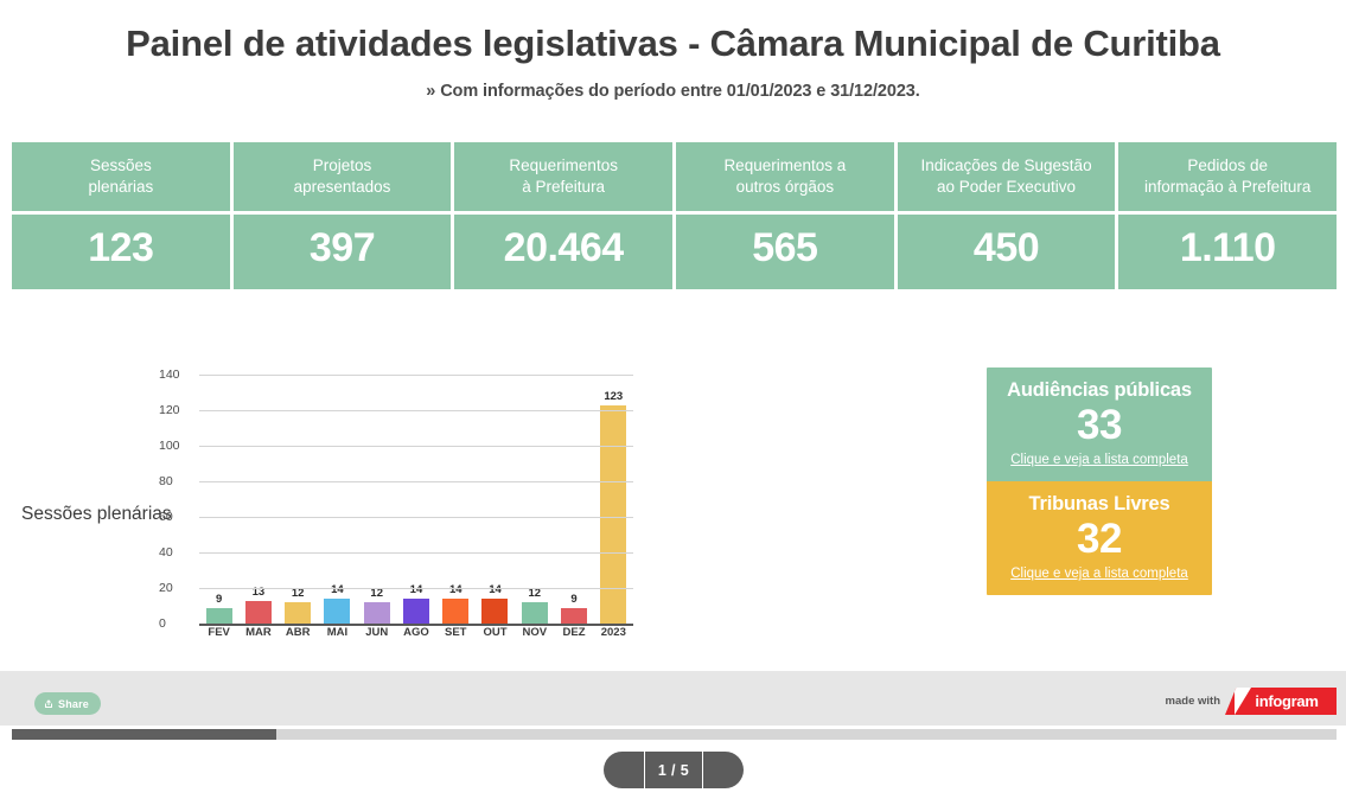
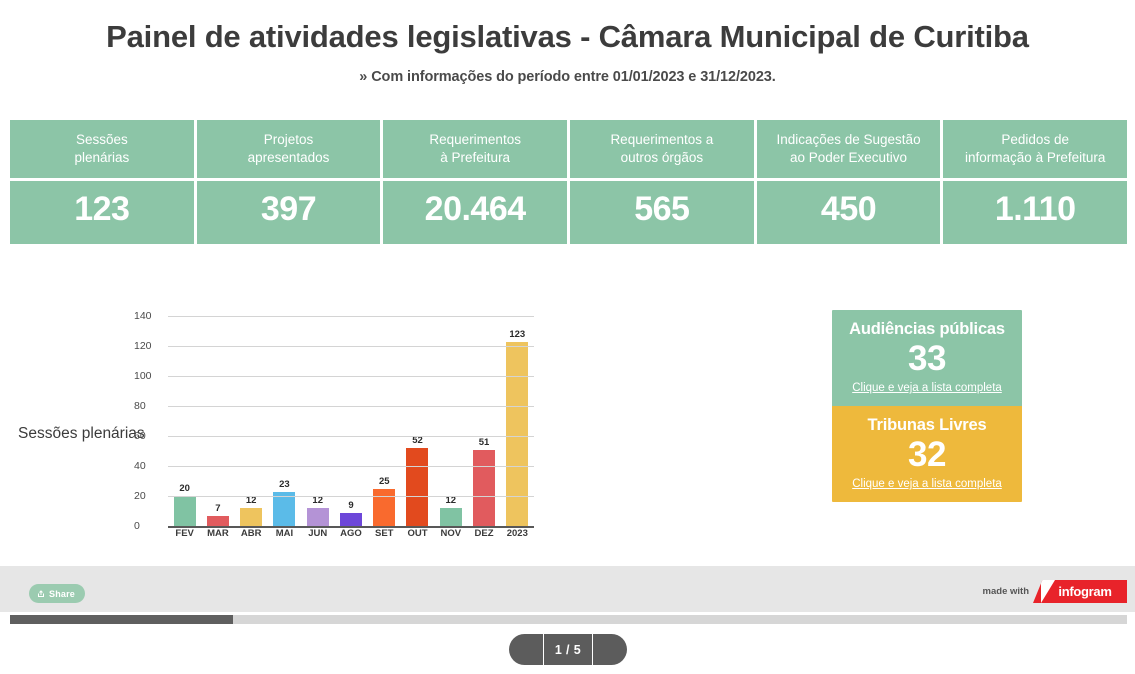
FEV: 9 -> 20
MAR: 13 -> 7
MAI: 14 -> 23
AGO: 14 -> 9
SET: 14 -> 25
OUT: 14 -> 52
DEZ: 9 -> 51
